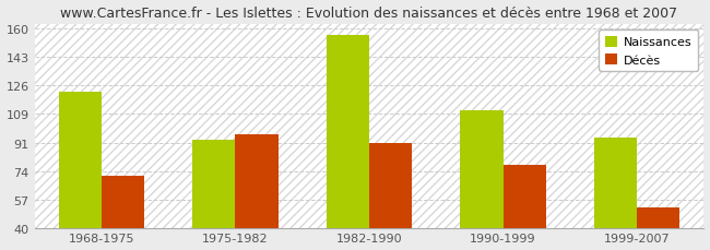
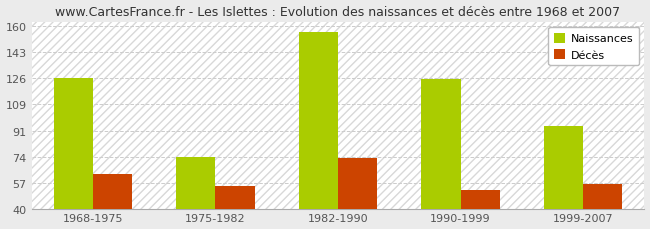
Naissances/1968-1975: 122 -> 126
Décès/1968-1975: 71 -> 63
Naissances/1975-1982: 93 -> 74
Décès/1975-1982: 96 -> 55
Décès/1982-1990: 91 -> 73
Naissances/1990-1999: 111 -> 125
Décès/1990-1999: 78 -> 52
Décès/1999-2007: 52 -> 56
